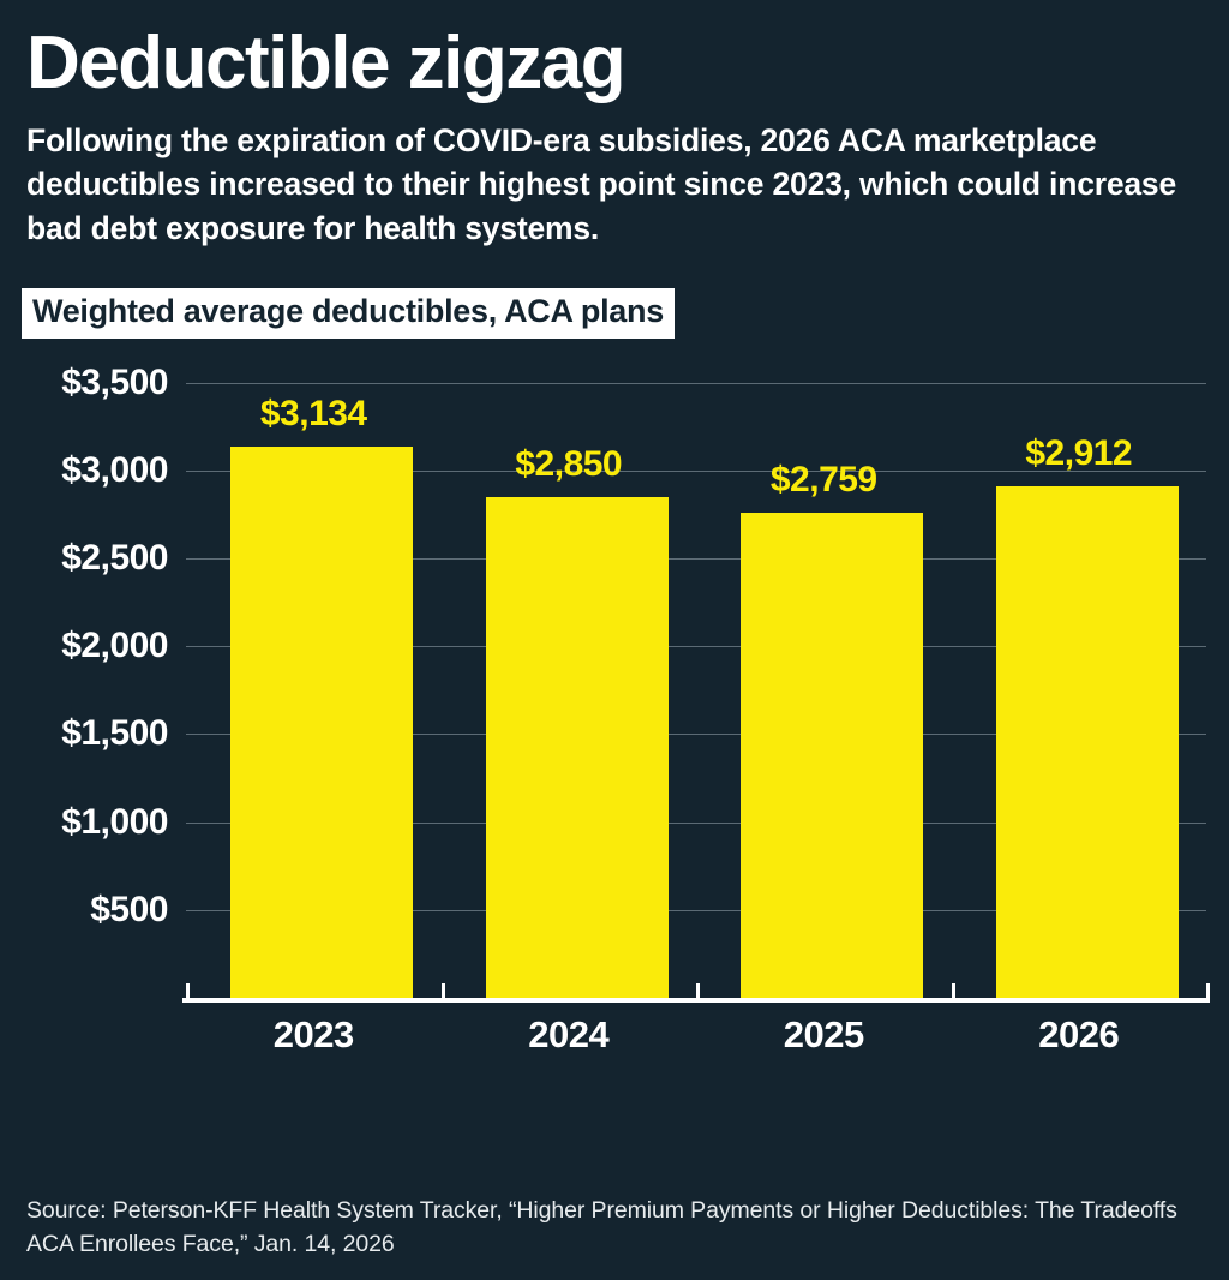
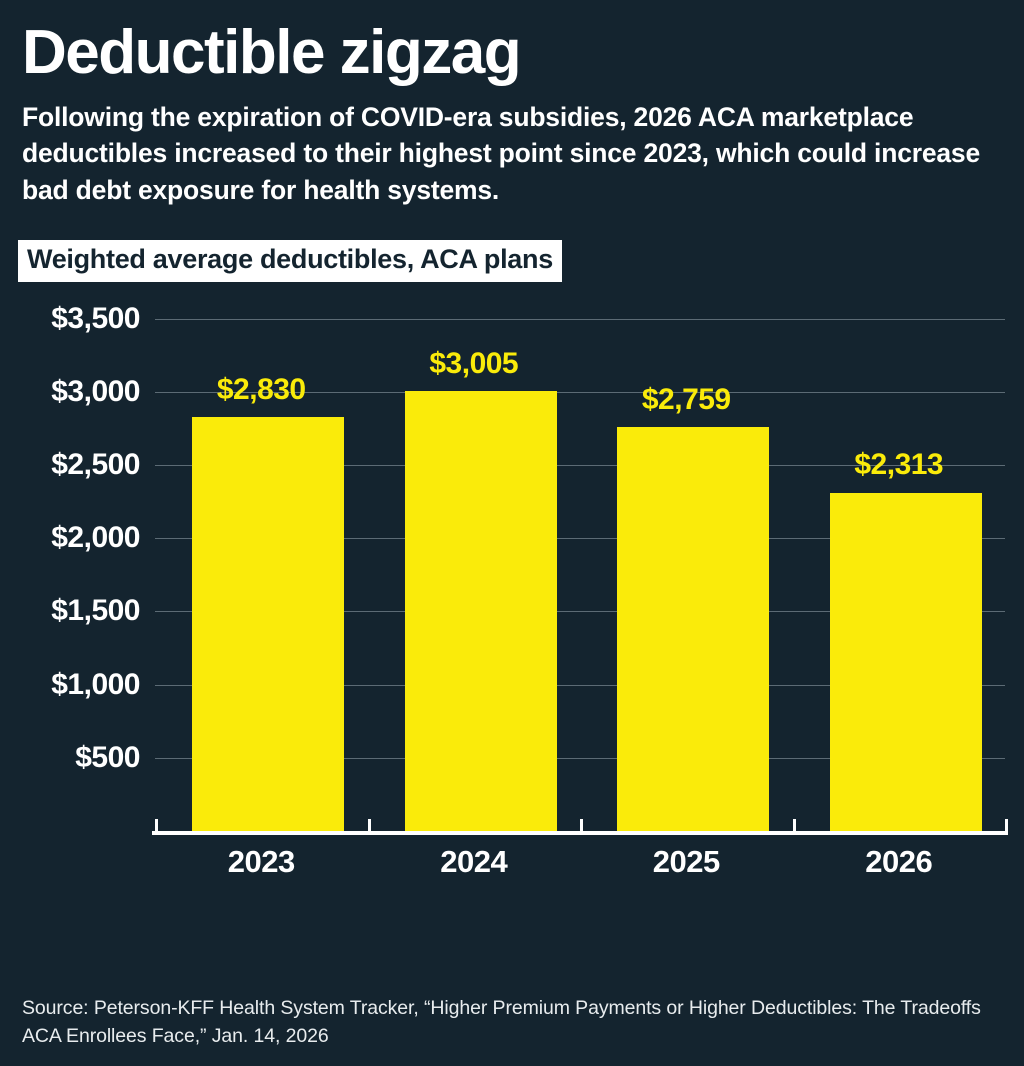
2023: $3,134 -> $2,830
2024: $2,850 -> $3,005
2026: $2,912 -> $2,313
